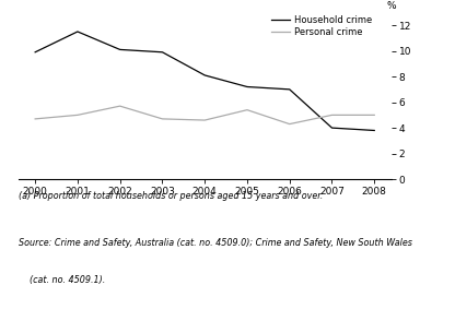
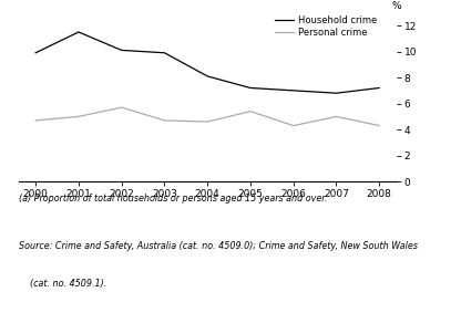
Household crime/2007: 4.0 -> 6.8
Household crime/2008: 3.8 -> 7.2
Personal crime/2008: 5.0 -> 4.3
